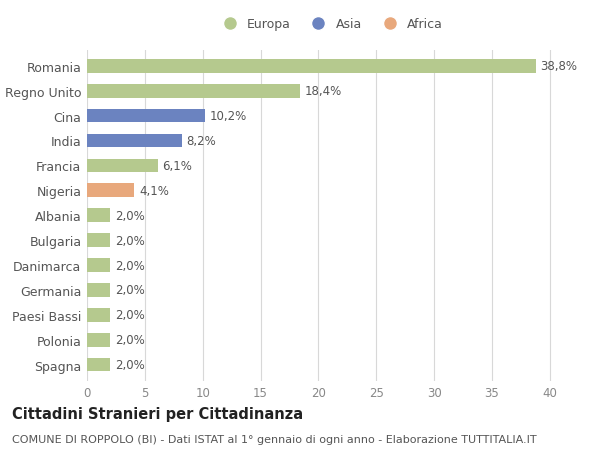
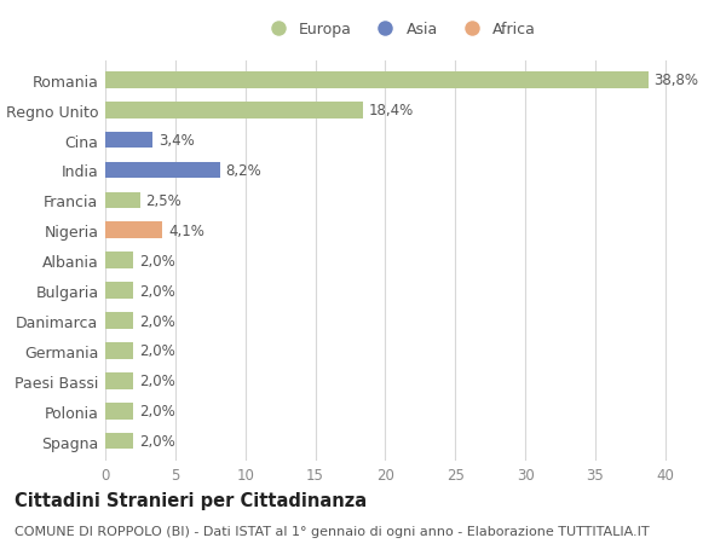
Cina: 10,2% -> 3,4%
Francia: 6,1% -> 2,5%
